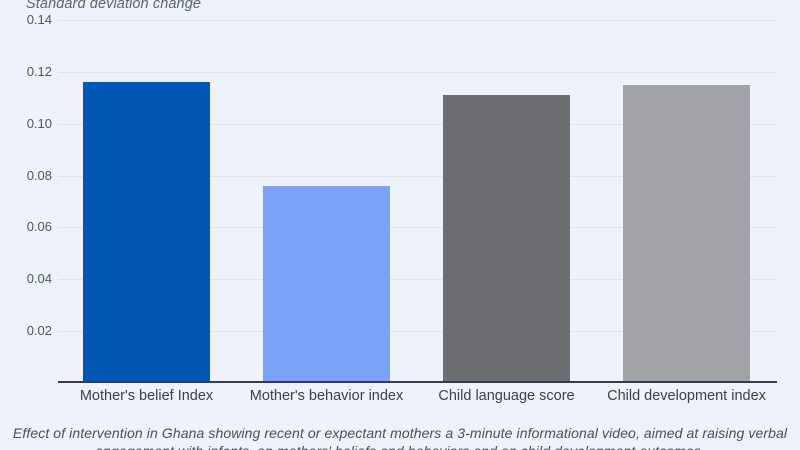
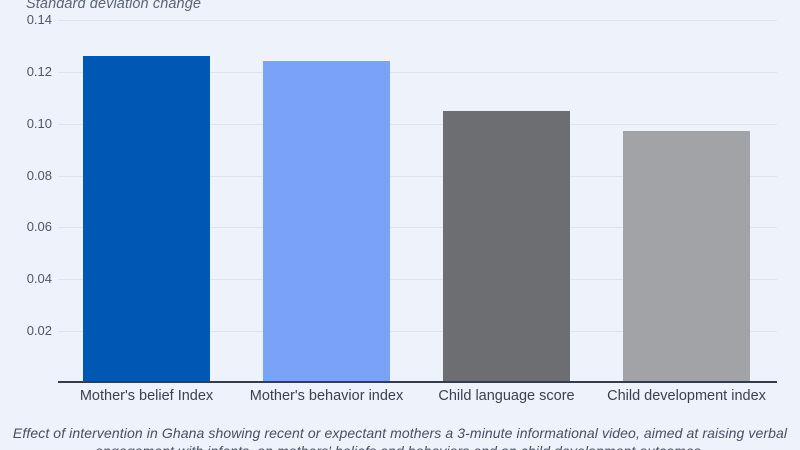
Mother's belief Index: 0.116 -> 0.126
Mother's behavior index: 0.076 -> 0.124
Child language score: 0.111 -> 0.105
Child development index: 0.115 -> 0.097
